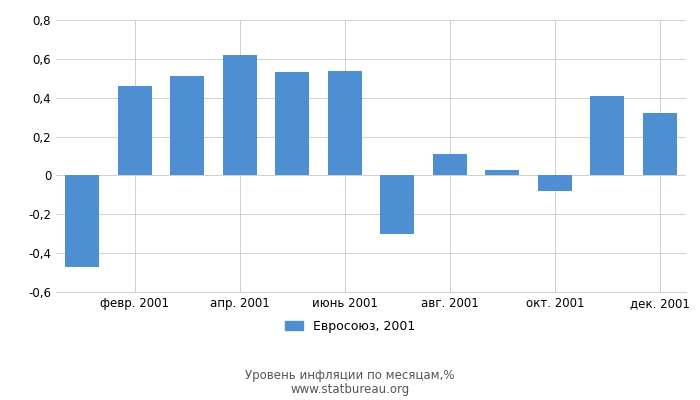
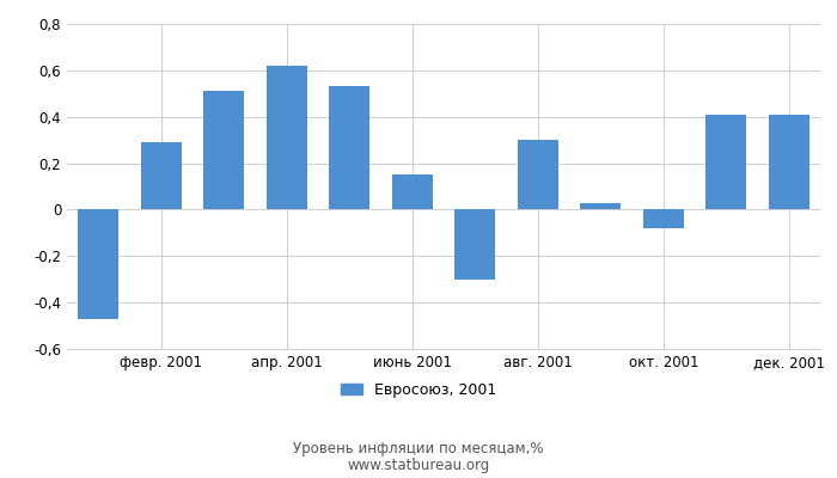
февр. 2001: 0,46 -> 0,29
июнь 2001: 0,54 -> 0,15
авг. 2001: 0,11 -> 0,30
дек. 2001: 0,32 -> 0,41
